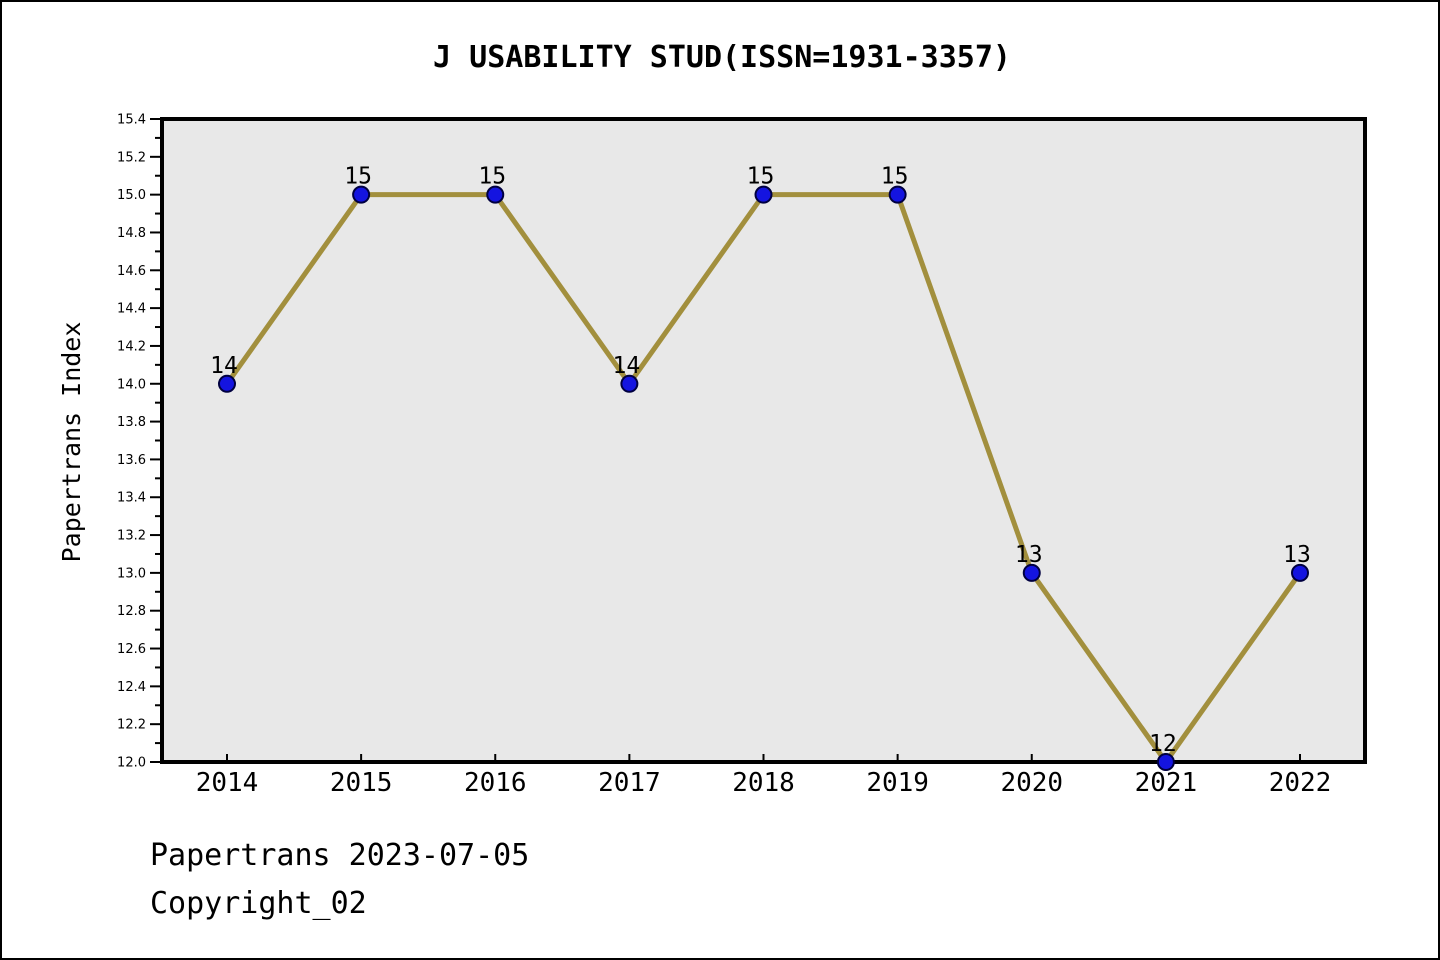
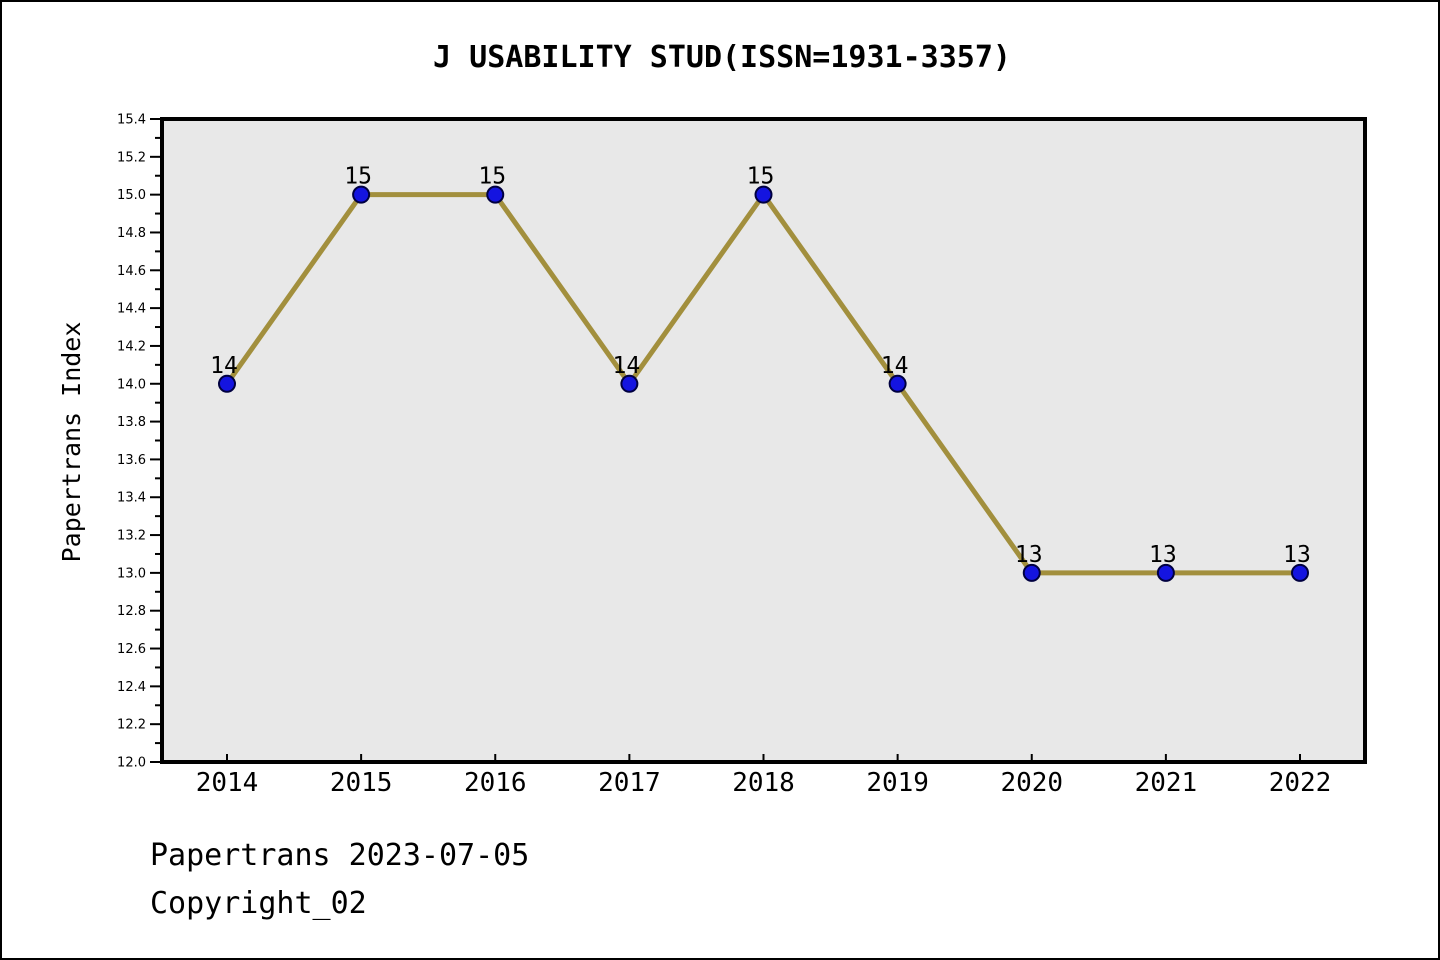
2019: 15 -> 14
2021: 12 -> 13
